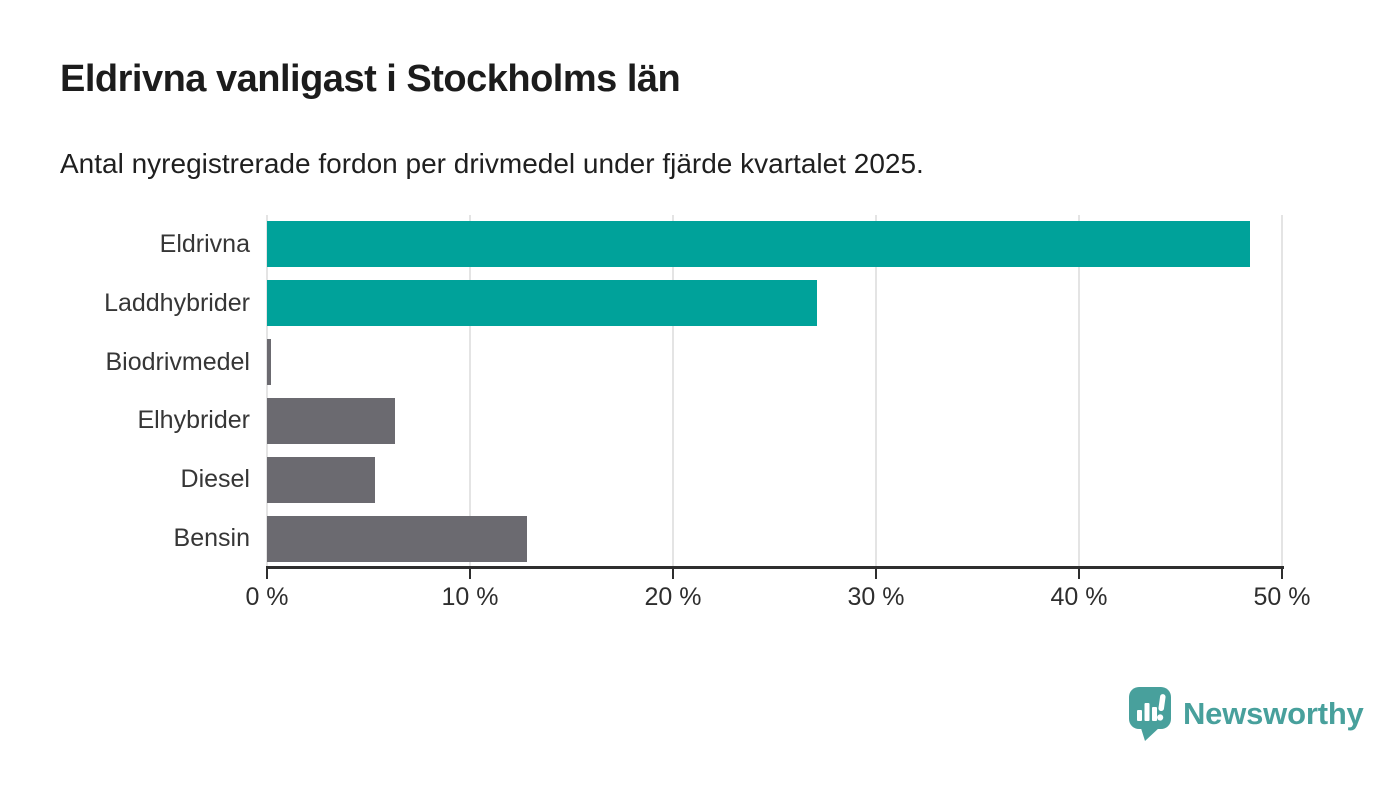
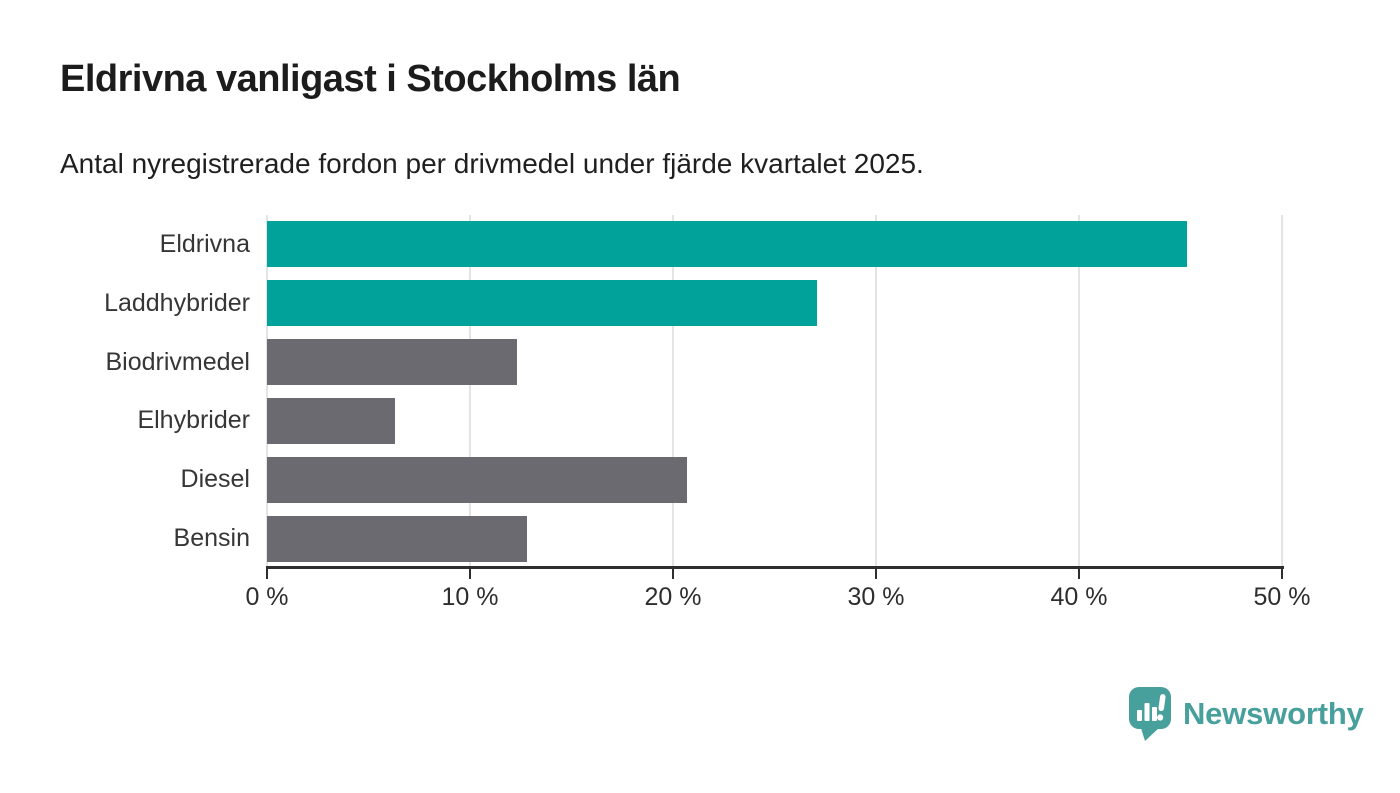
Eldrivna: 48.4% -> 45.3%
Biodrivmedel: 0.2% -> 12.3%
Diesel: 5.3% -> 20.7%
